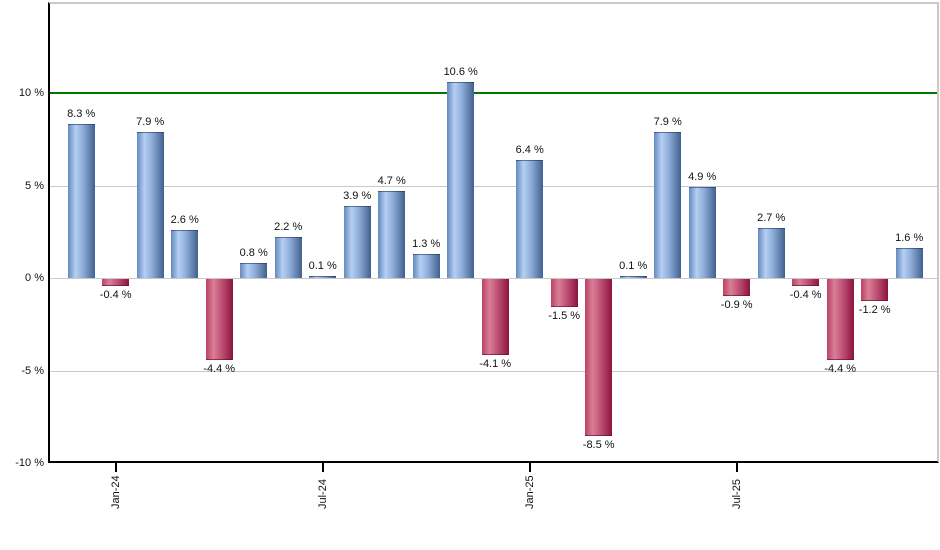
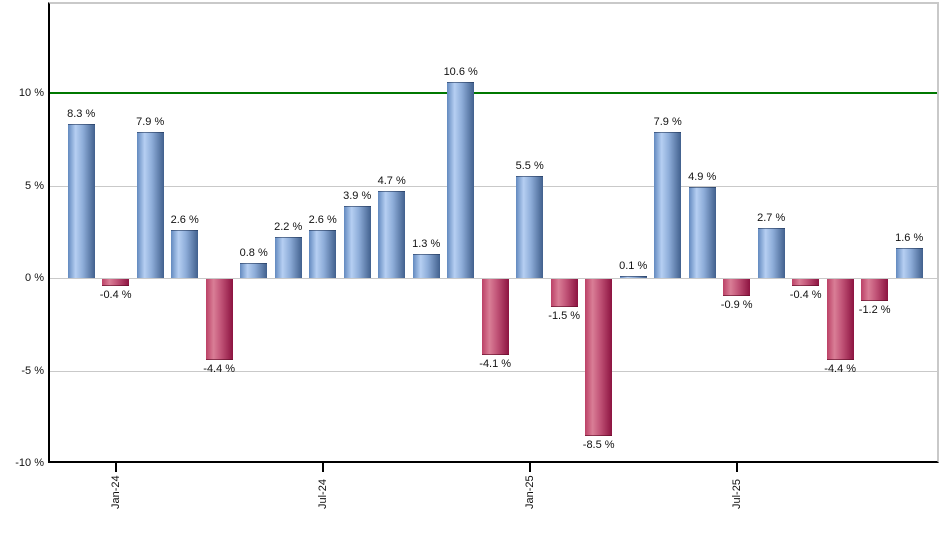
Jul-24: 0.1 -> 2.6
Jan-25: 6.4 -> 5.5
